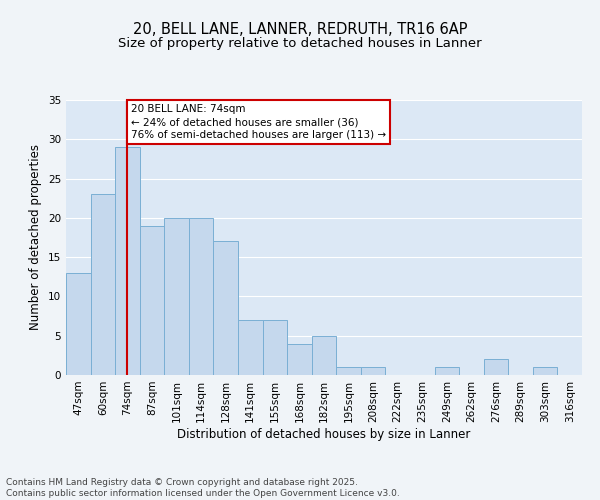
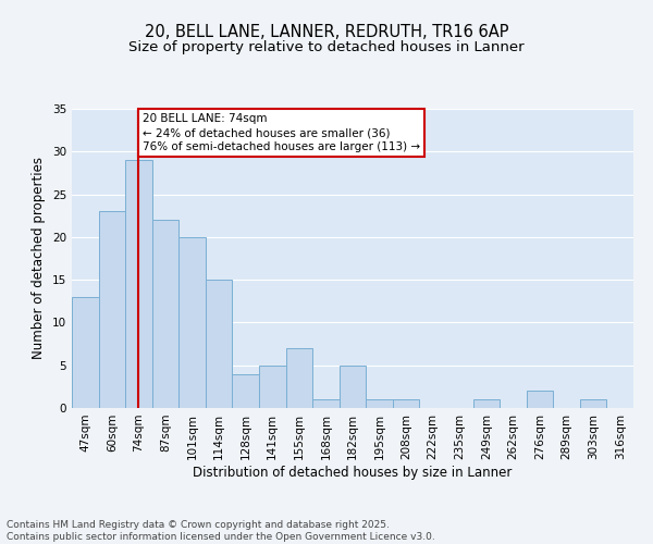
87sqm: 19 -> 22
114sqm: 20 -> 15
128sqm: 17 -> 4
141sqm: 7 -> 5
168sqm: 4 -> 1
